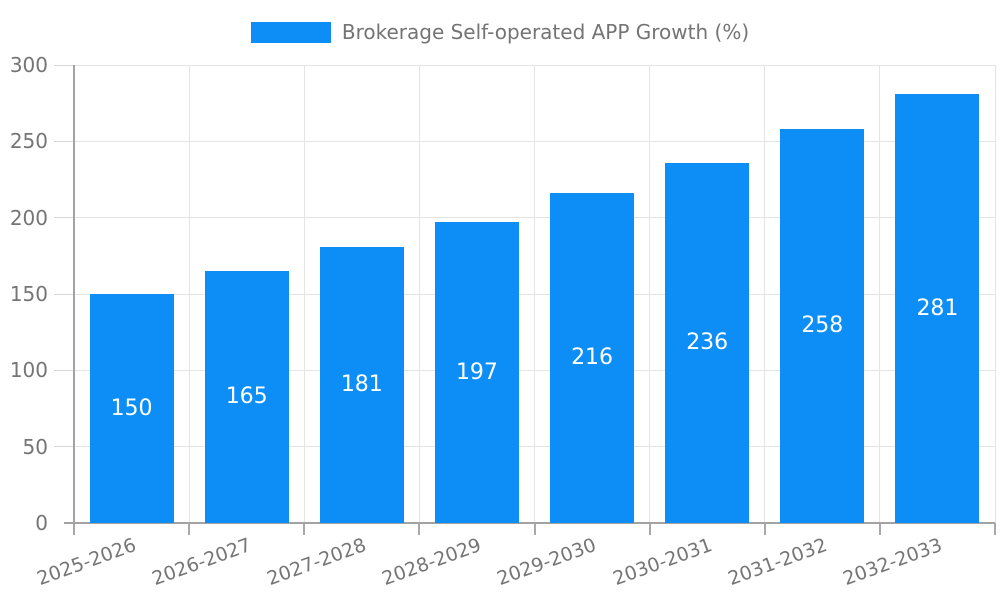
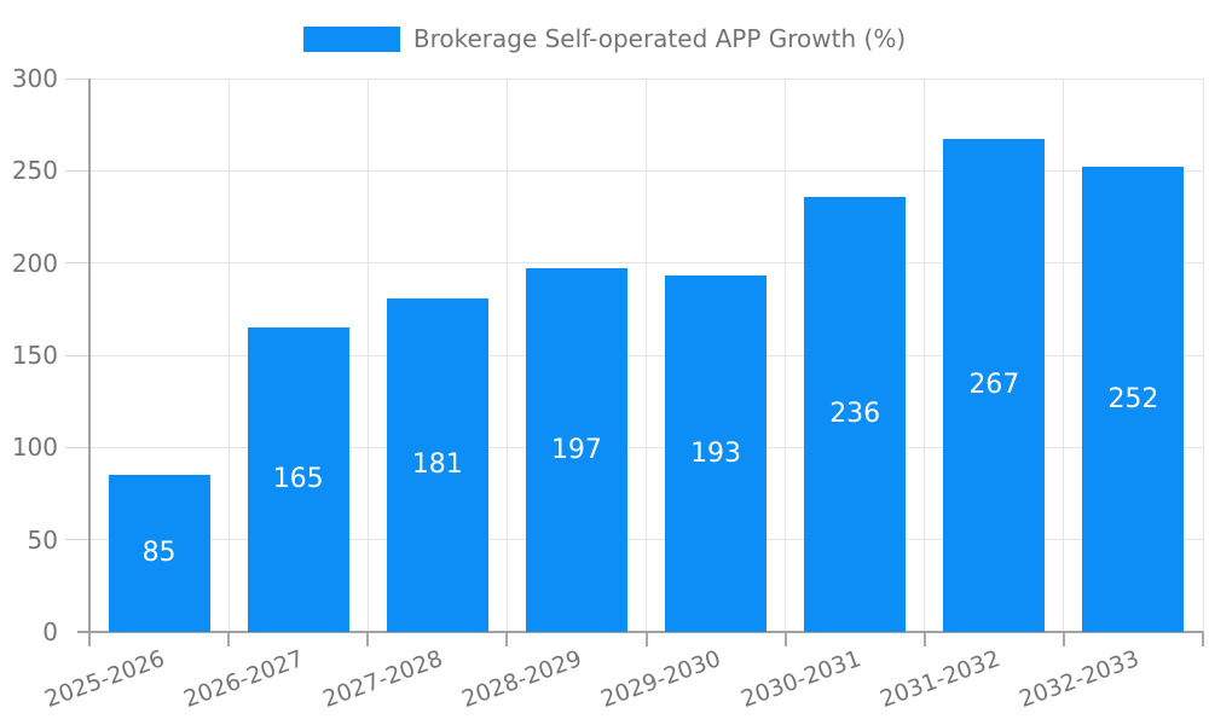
2025-2026: 150 -> 85
2029-2030: 216 -> 193
2031-2032: 258 -> 267
2032-2033: 281 -> 252
